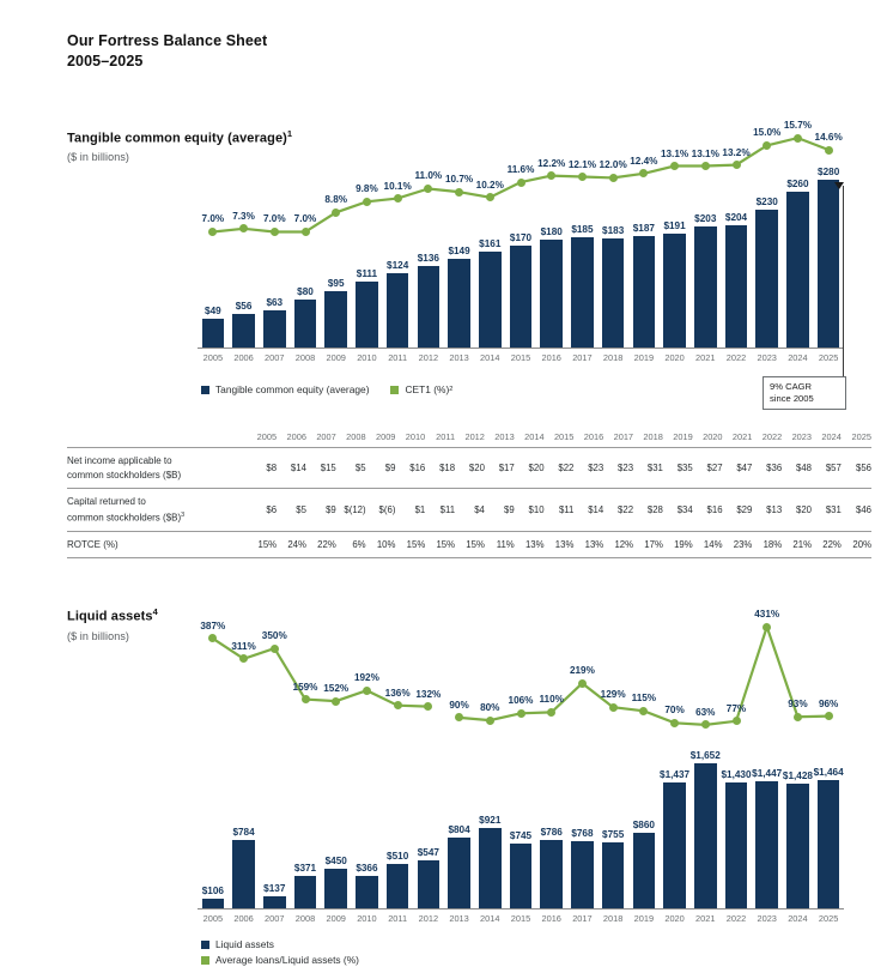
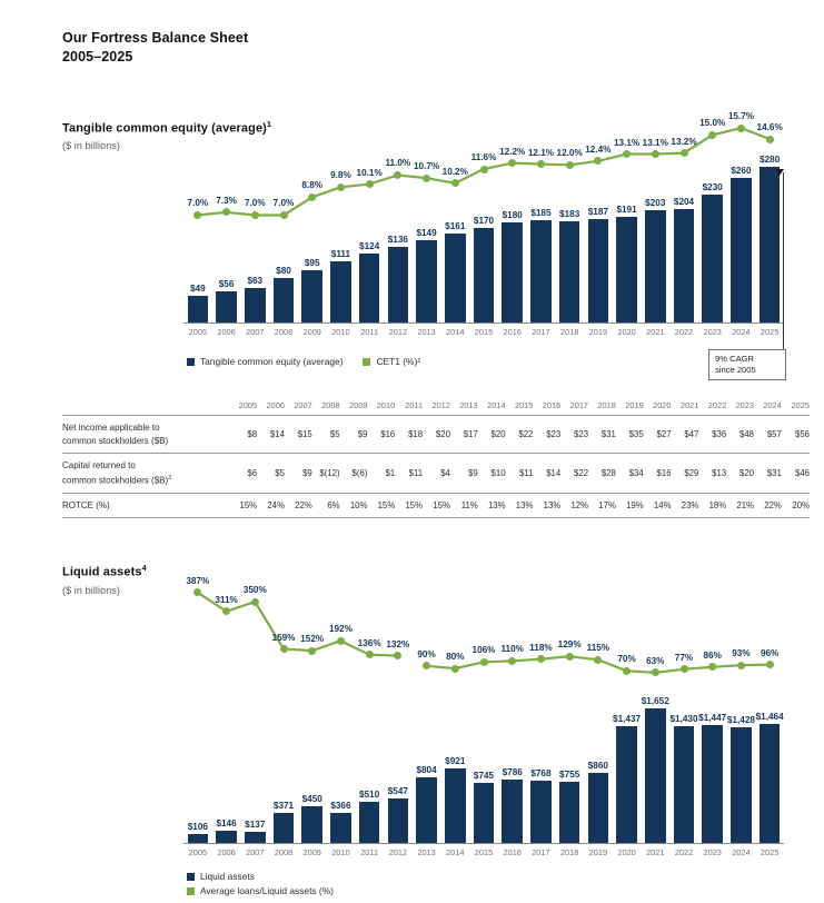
Liquid assets/Liquid assets/2006: $784 -> $146
Liquid assets/Average loans/Liquid assets (%)/2017: 219% -> 118%
Liquid assets/Average loans/Liquid assets (%)/2023: 431% -> 86%
